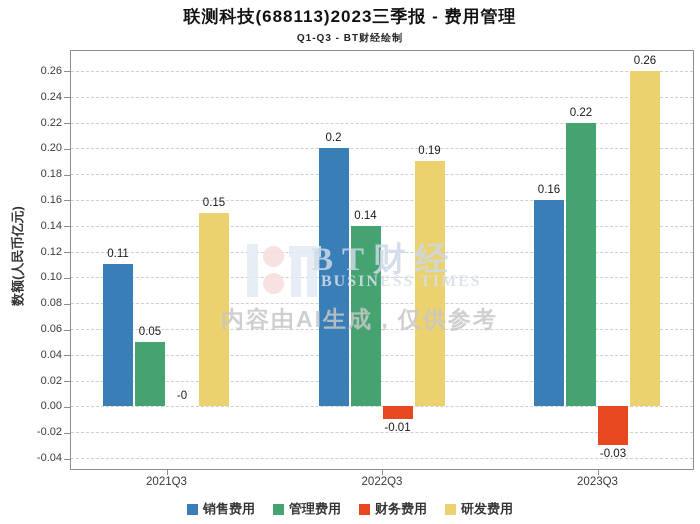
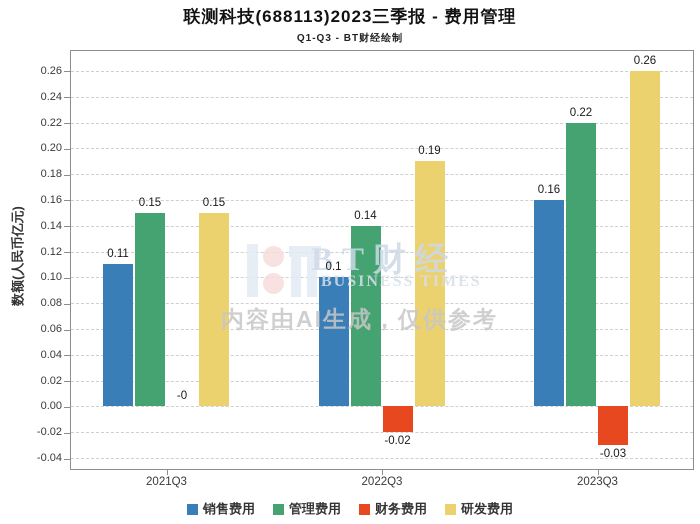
管理费用/2021Q3: 0.05 -> 0.15
销售费用/2022Q3: 0.2 -> 0.1
财务费用/2022Q3: -0.01 -> -0.02
